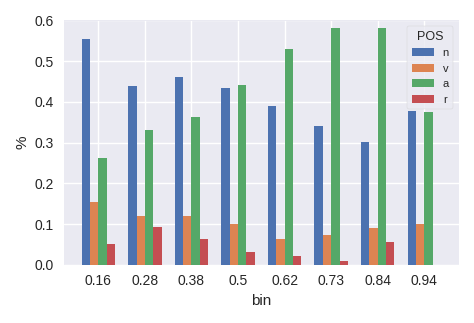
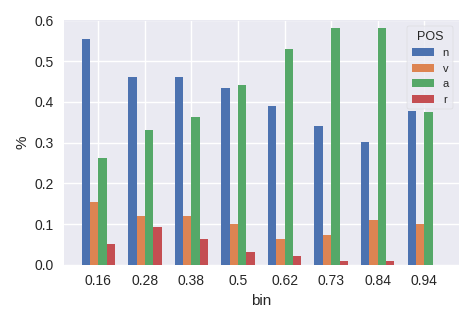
n/0.28: 0.440 -> 0.462
v/0.84: 0.090 -> 0.110
r/0.84: 0.055 -> 0.010
